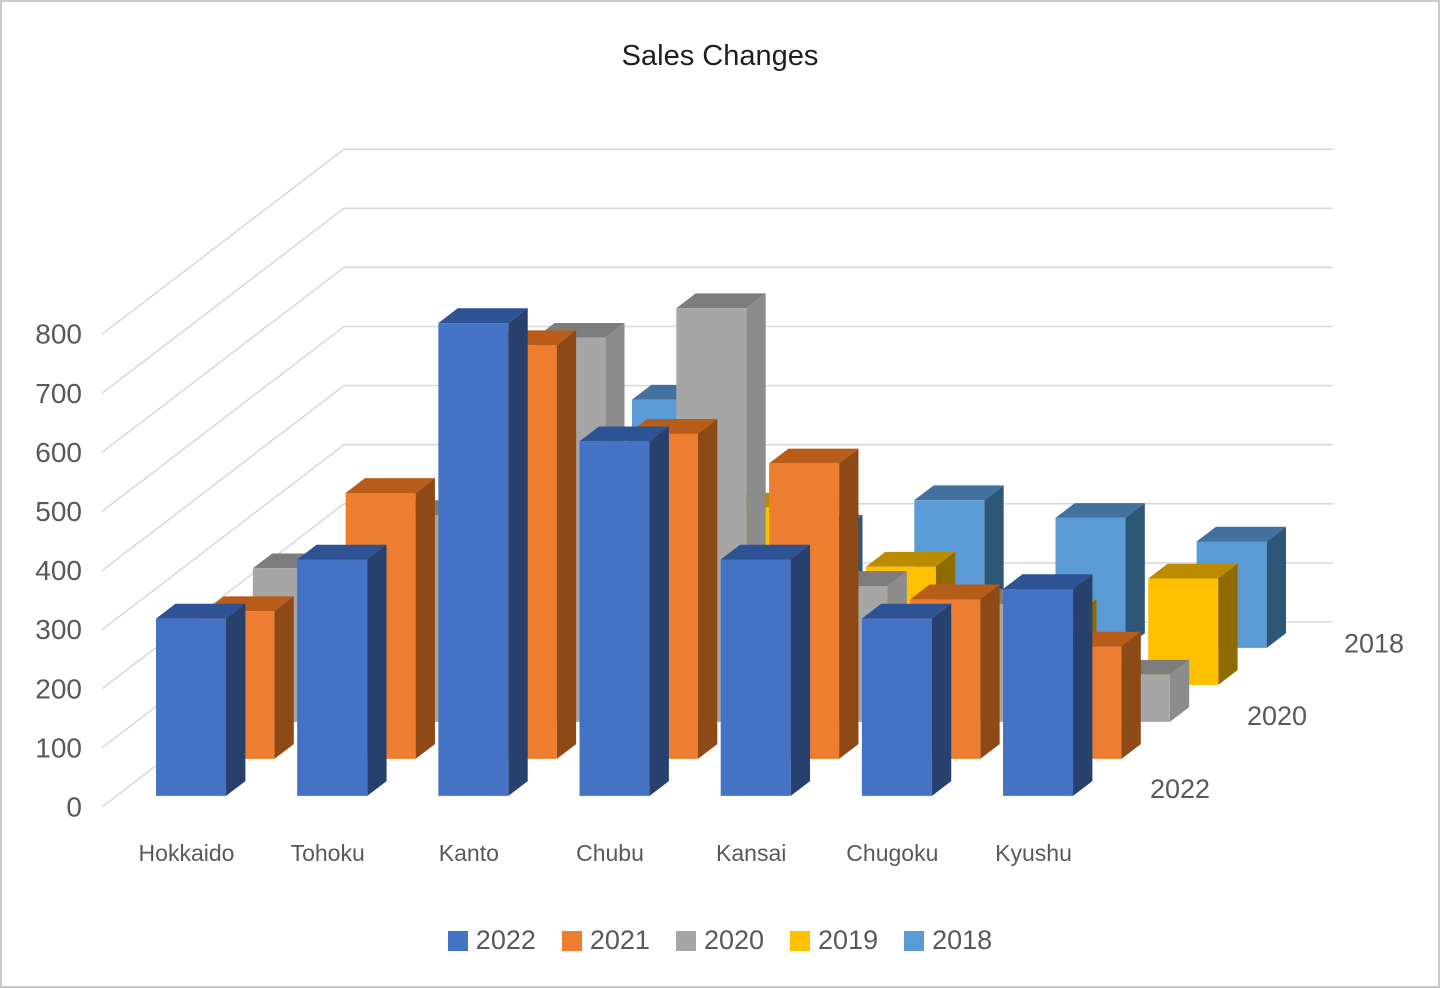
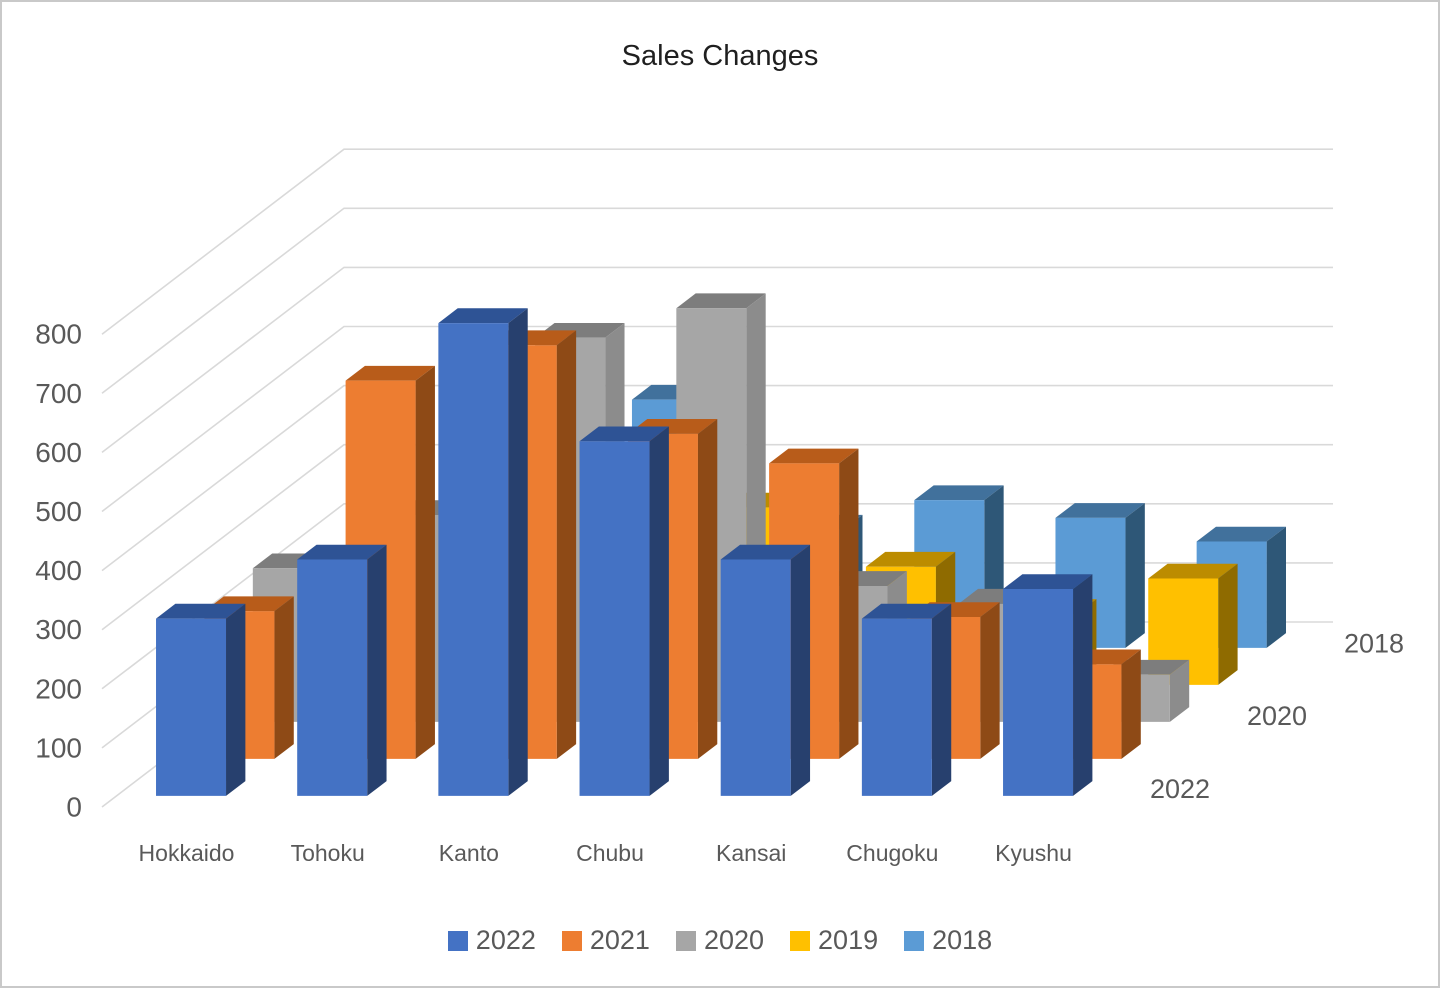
2021/Tohoku: 450 -> 640
2021/Chugoku: 270 -> 240
2021/Kyushu: 190 -> 160
